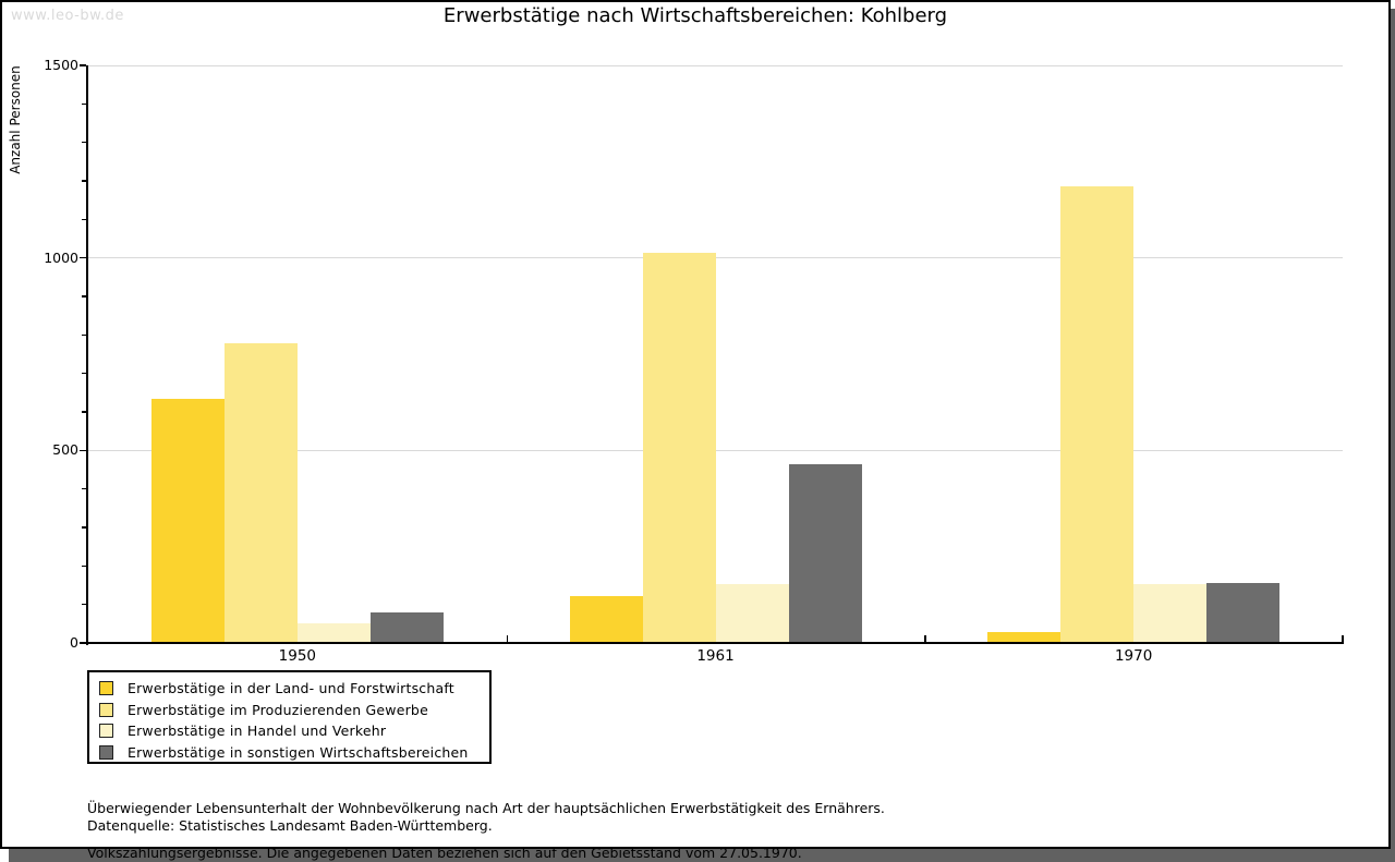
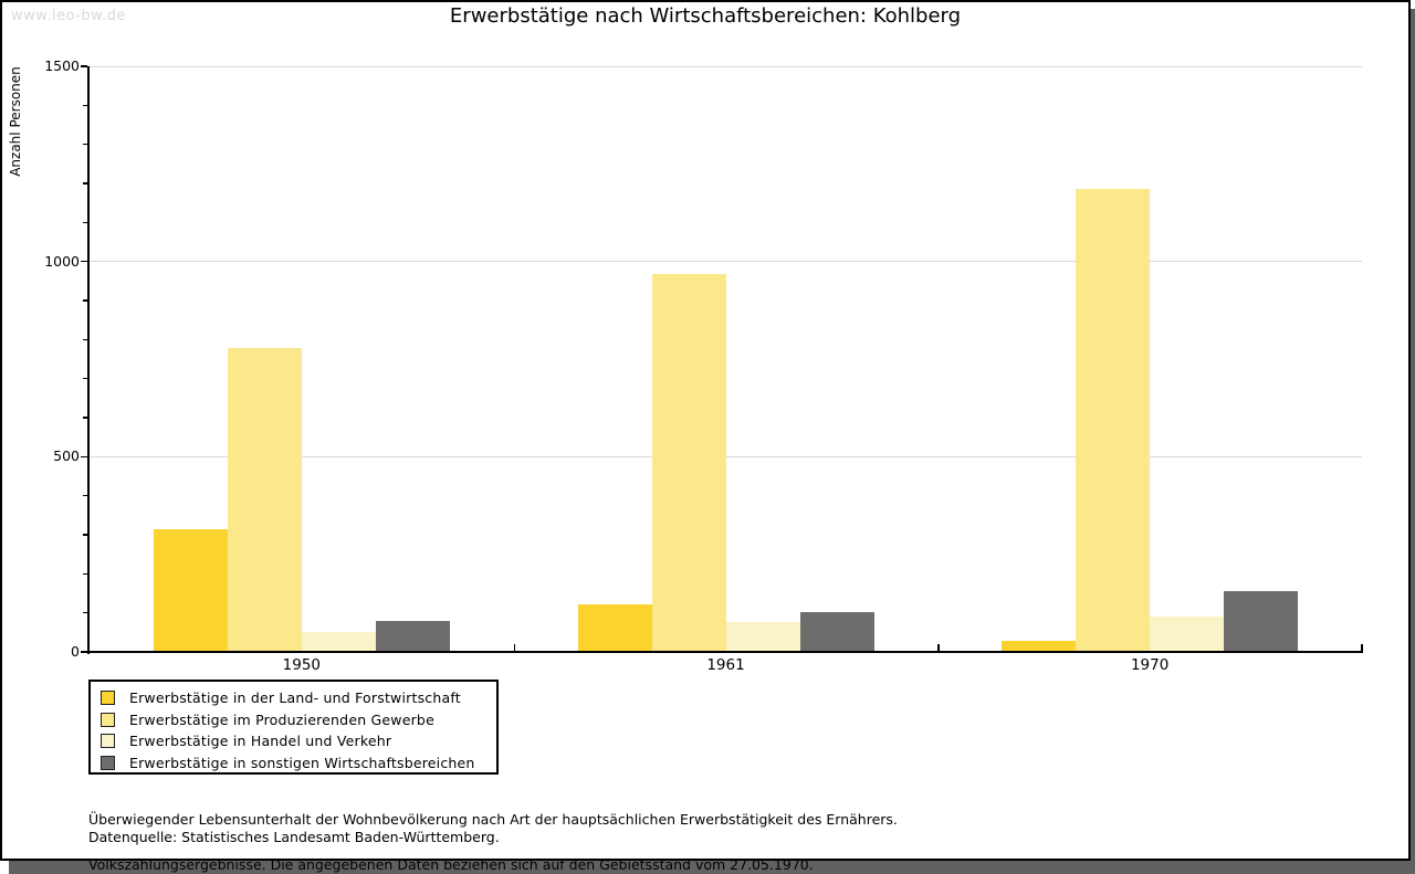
Erwerbstätige in der Land- und Forstwirtschaft/1950: 630 -> 310
Erwerbstätige im Produzierenden Gewerbe/1961: 1010 -> 960
Erwerbstätige in Handel und Verkehr/1961: 150 -> 80
Erwerbstätige in sonstigen Wirtschaftsbereichen/1961: 460 -> 100
Erwerbstätige in Handel und Verkehr/1970: 150 -> 90
